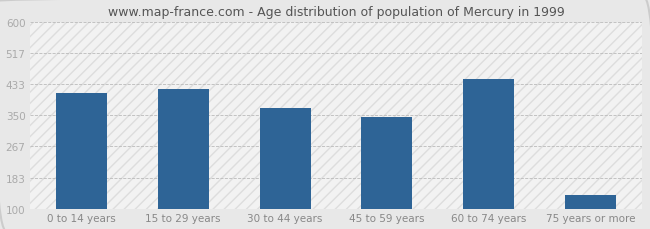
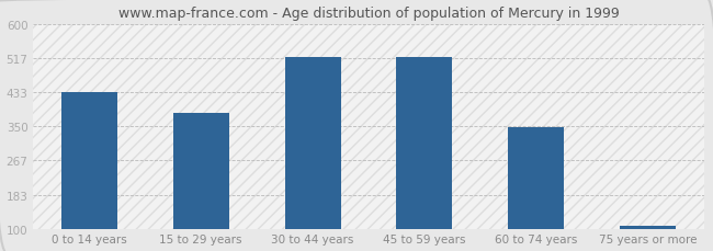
0 to 14 years: 410 -> 433
15 to 29 years: 420 -> 383
30 to 44 years: 370 -> 519
45 to 59 years: 345 -> 519
60 to 74 years: 445 -> 348
75 years or more: 135 -> 107
